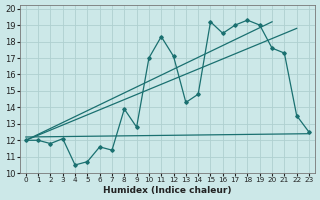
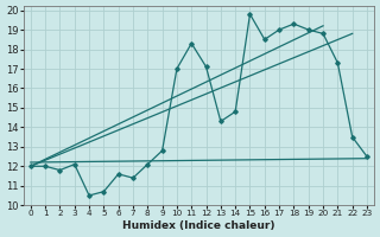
8: 13.9 -> 12.1
15: 19.2 -> 19.8
20: 17.6 -> 18.8
